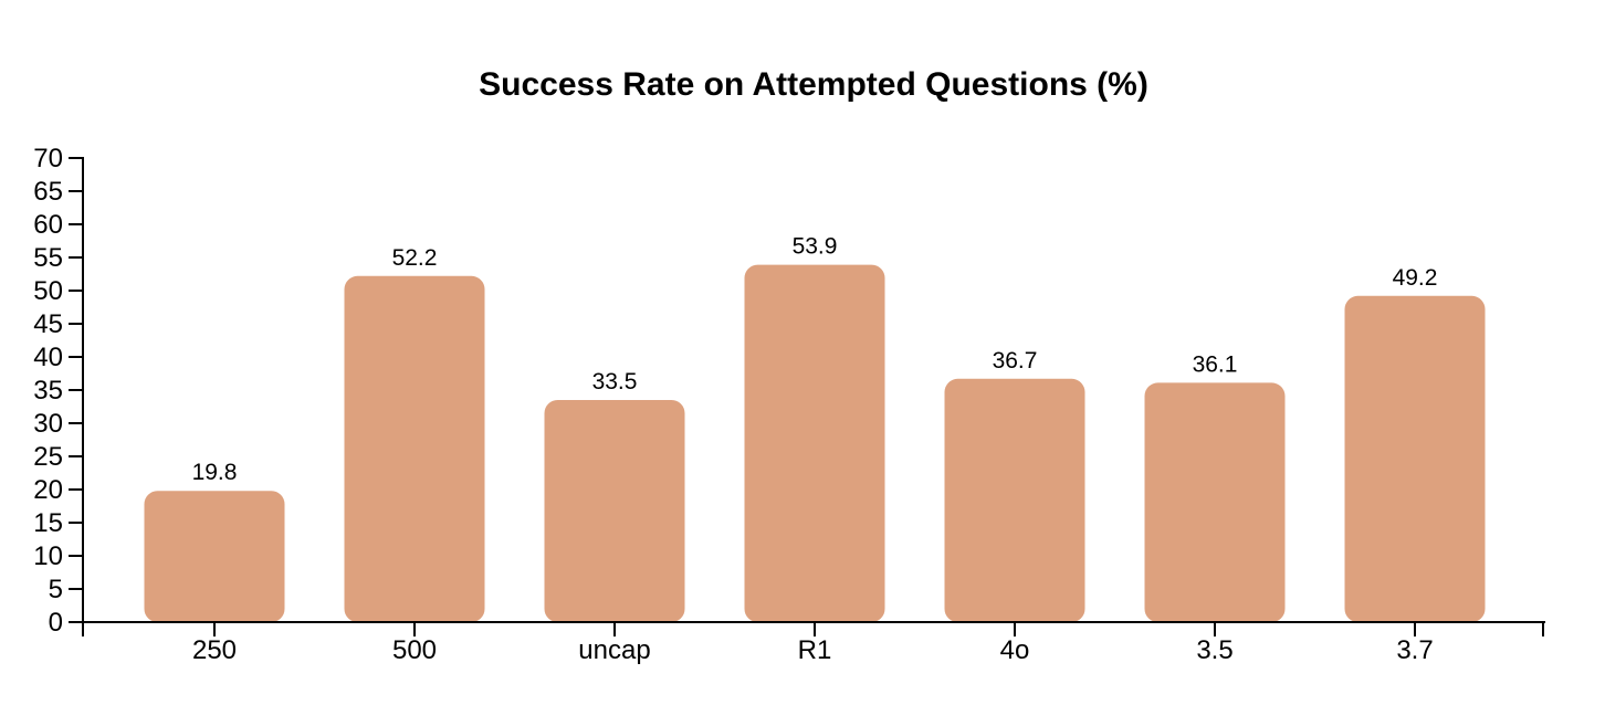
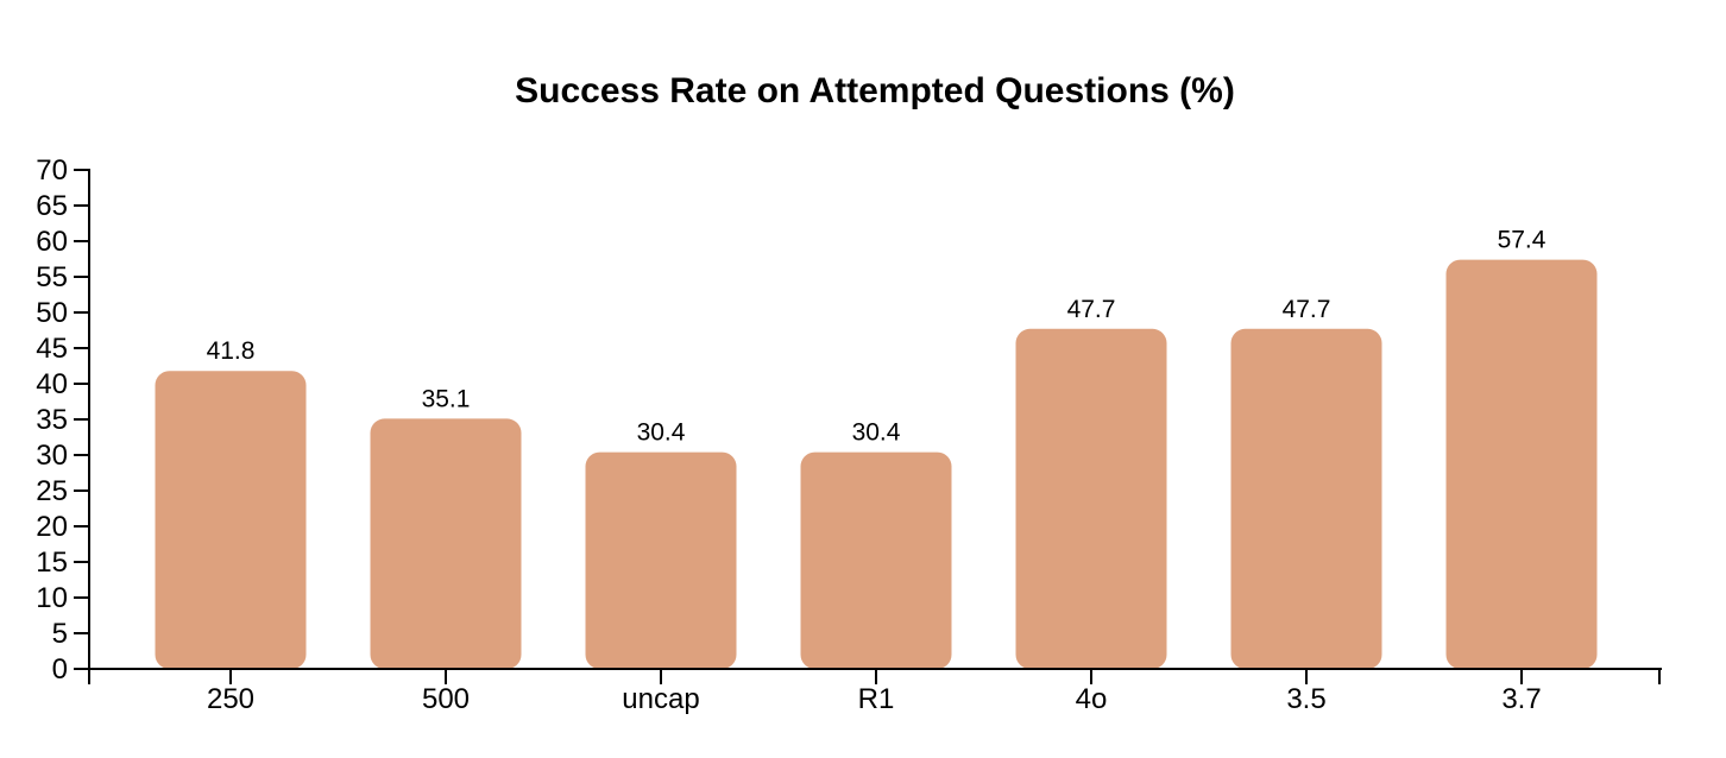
250: 19.8 -> 41.8
500: 52.2 -> 35.1
uncap: 33.5 -> 30.4
R1: 53.9 -> 30.4
4o: 36.7 -> 47.7
3.5: 36.1 -> 47.7
3.7: 49.2 -> 57.4
